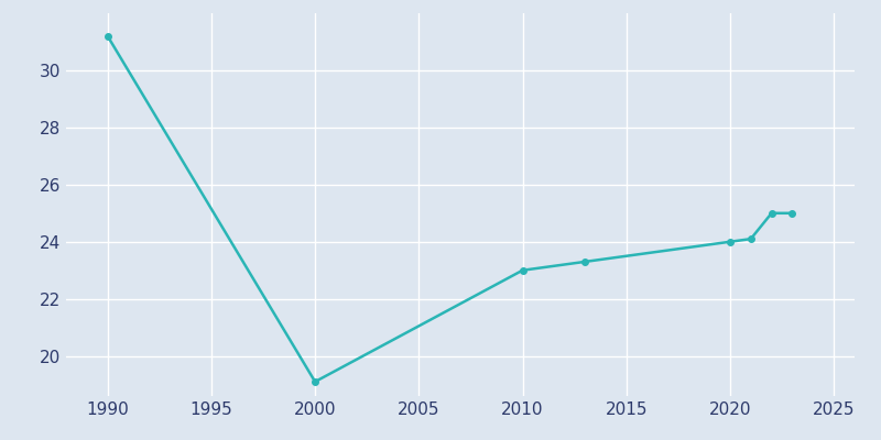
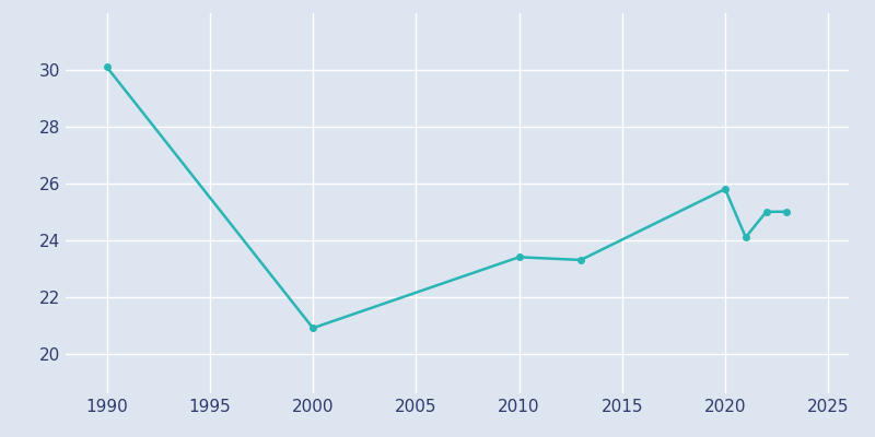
1990: 31.2 -> 30.1
2000: 19.1 -> 20.9
2010: 23.0 -> 23.4
2020: 24.0 -> 25.8
